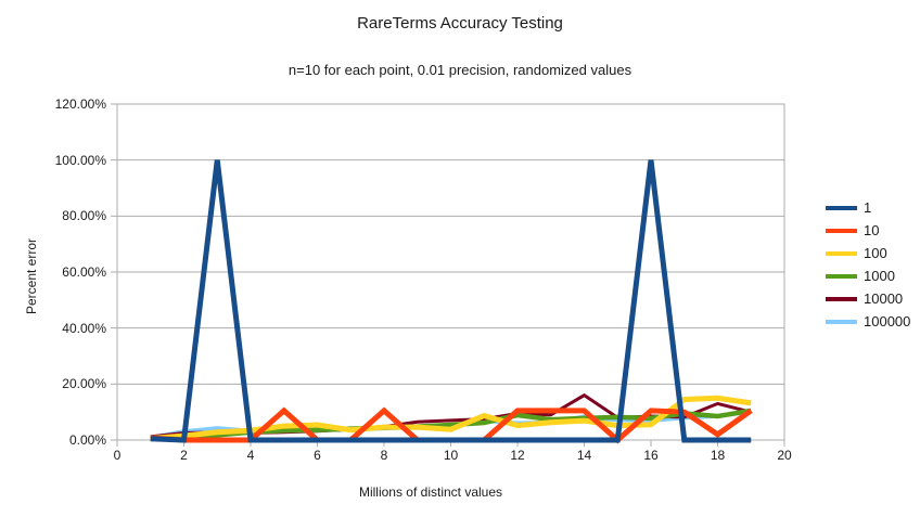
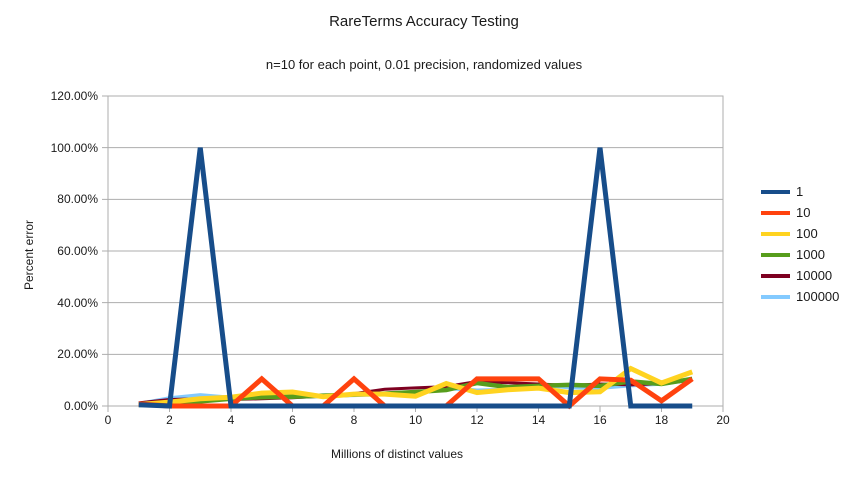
10000/14: 16% -> 8%
100/18: 15% -> 9%
10000/18: 13% -> 9%
